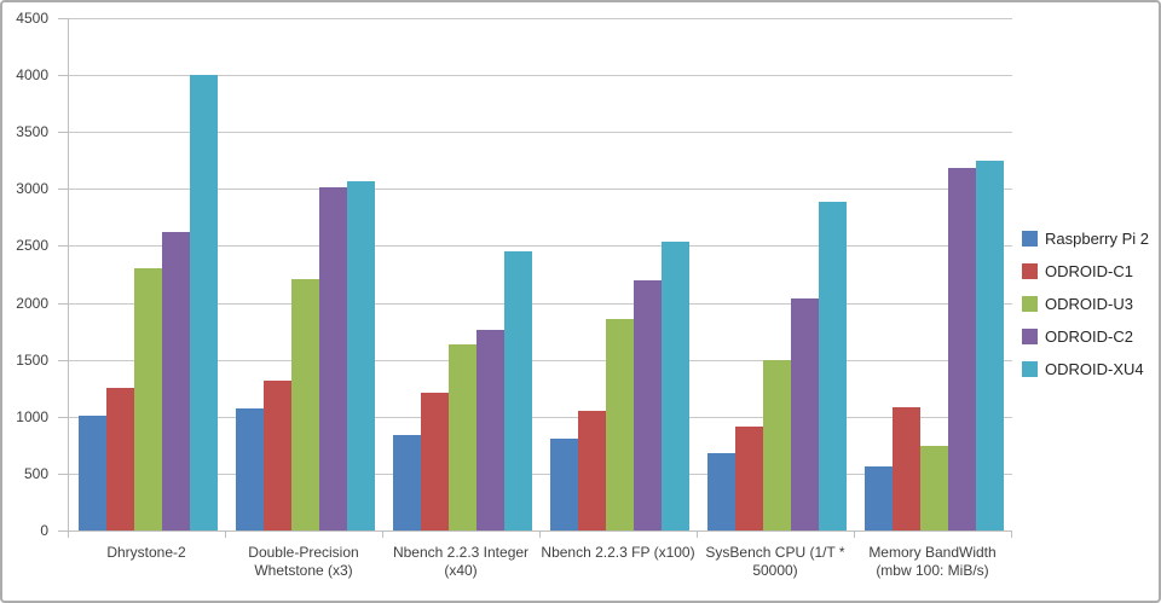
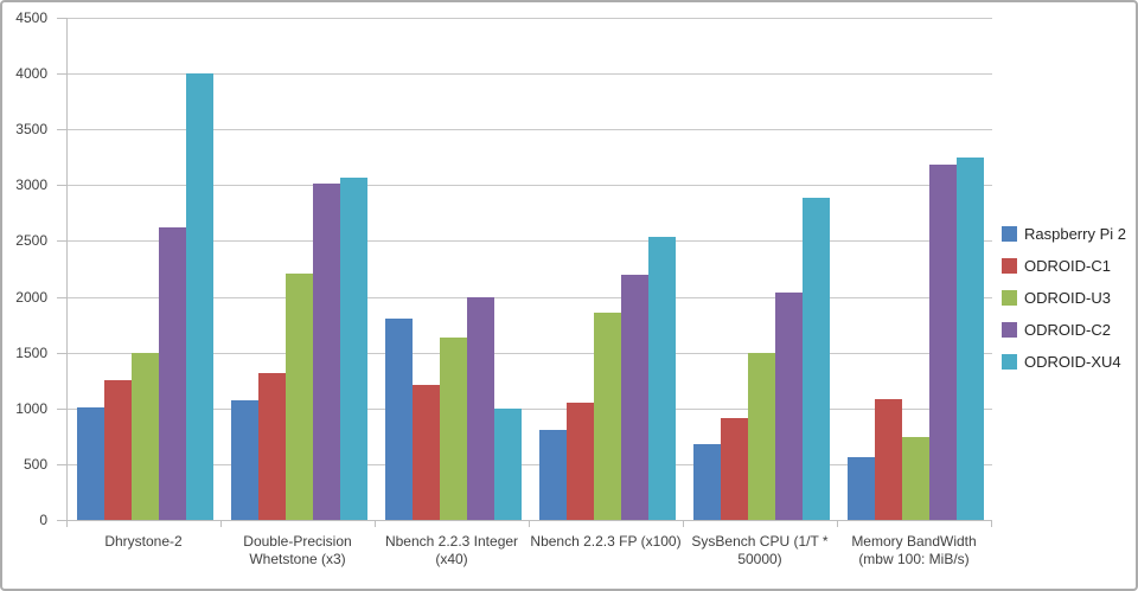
ODROID-U3/Dhrystone-2: 2300 -> 1500
Raspberry Pi 2/Nbench 2.2.3 Integer (x40): 800 -> 1800
ODROID-C2/Nbench 2.2.3 Integer (x40): 1800 -> 2000
ODROID-XU4/Nbench 2.2.3 Integer (x40): 2400 -> 1000
